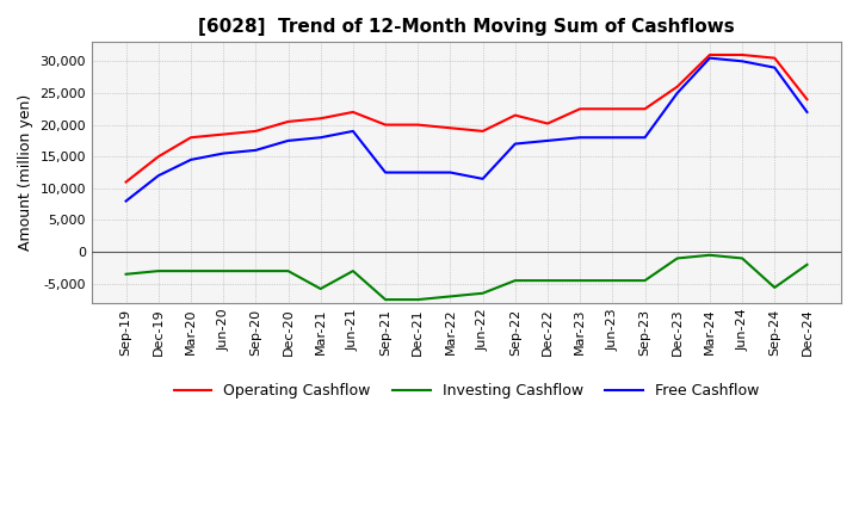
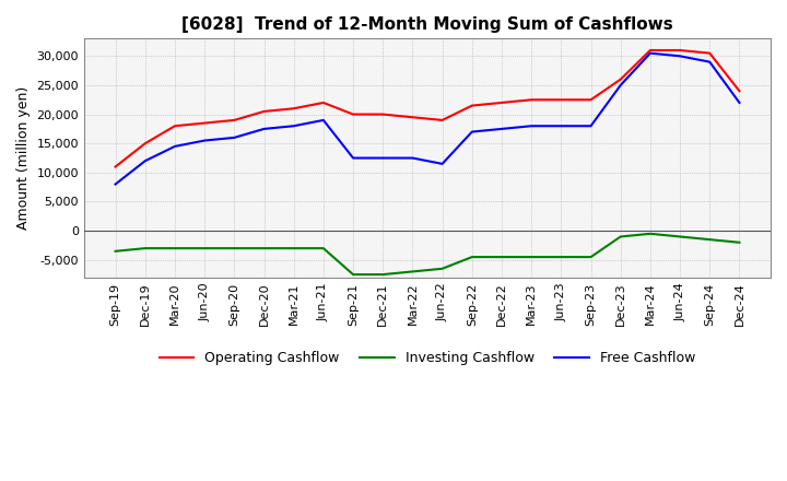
Investing Cashflow/Mar-21: -5,800 -> -3,000
Operating Cashflow/Dec-22: 20,200 -> 22,000
Investing Cashflow/Sep-24: -5,600 -> -1,500
